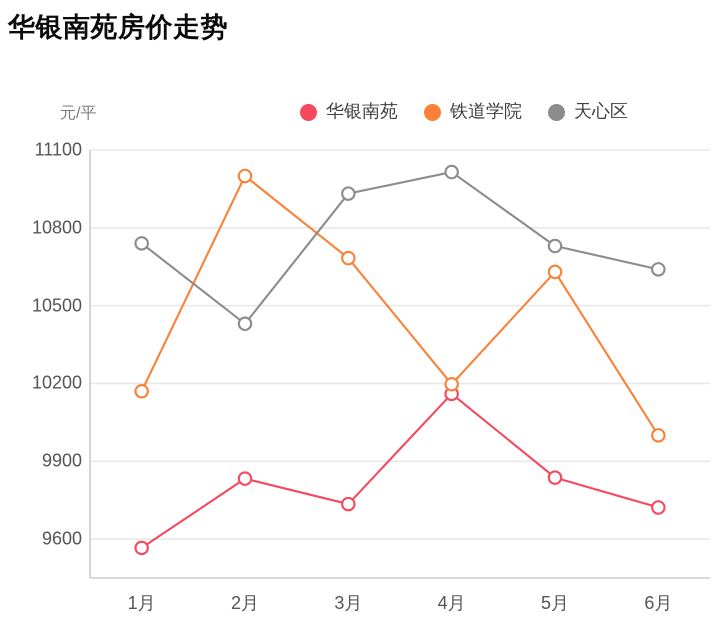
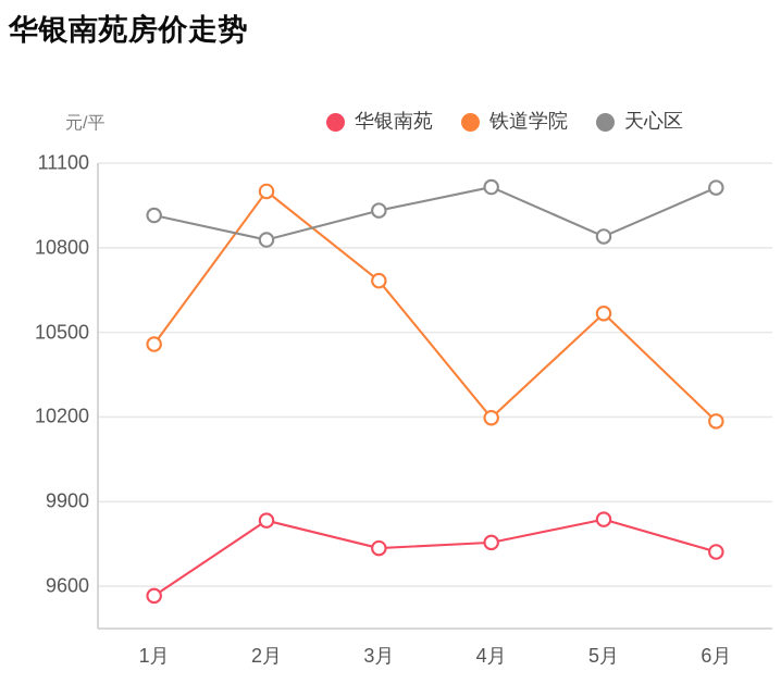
铁道学院/1月: 10170 -> 10460
天心区/1月: 10740 -> 10920
天心区/2月: 10430 -> 10830
华银南苑/4月: 10160 -> 9760
铁道学院/5月: 10630 -> 10570
天心区/5月: 10730 -> 10840
铁道学院/6月: 10000 -> 10180
天心区/6月: 10640 -> 11010
